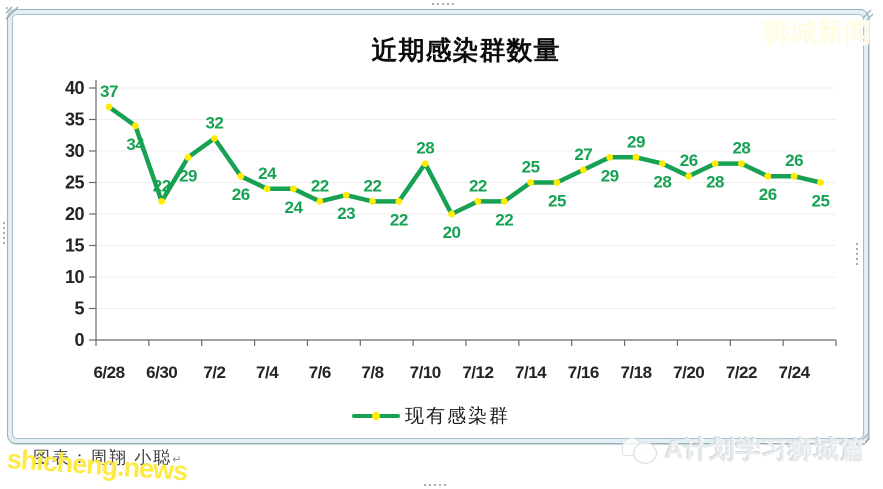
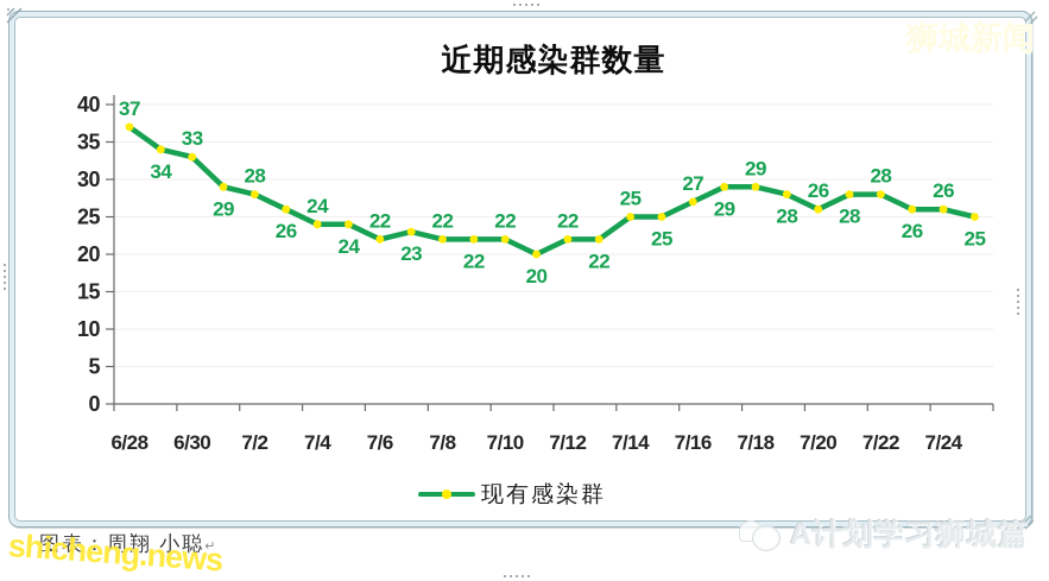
6/30: 22 -> 33
7/2: 32 -> 28
7/10: 28 -> 22
